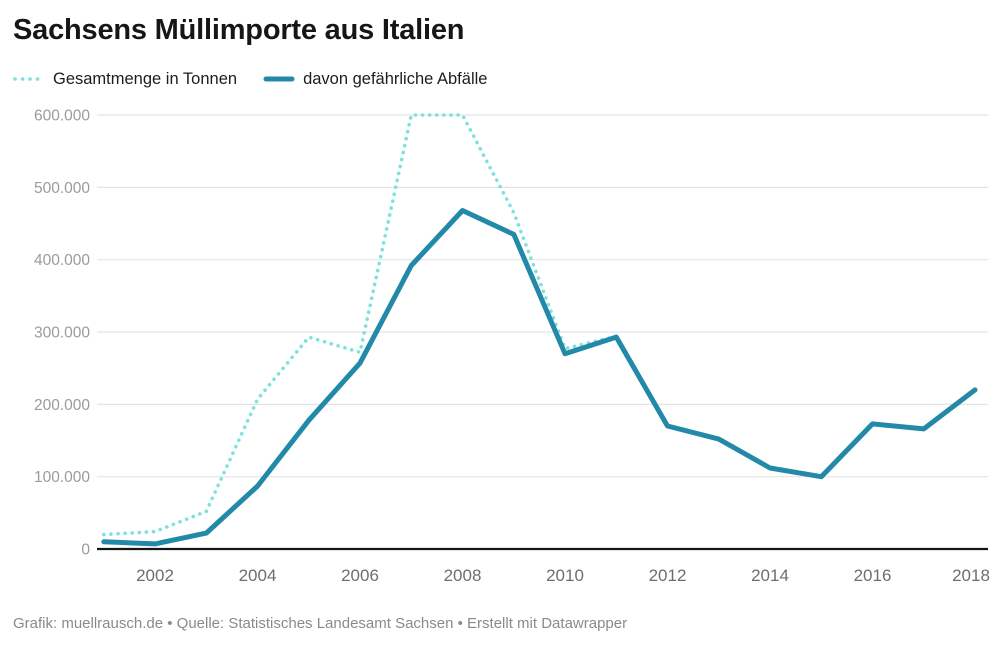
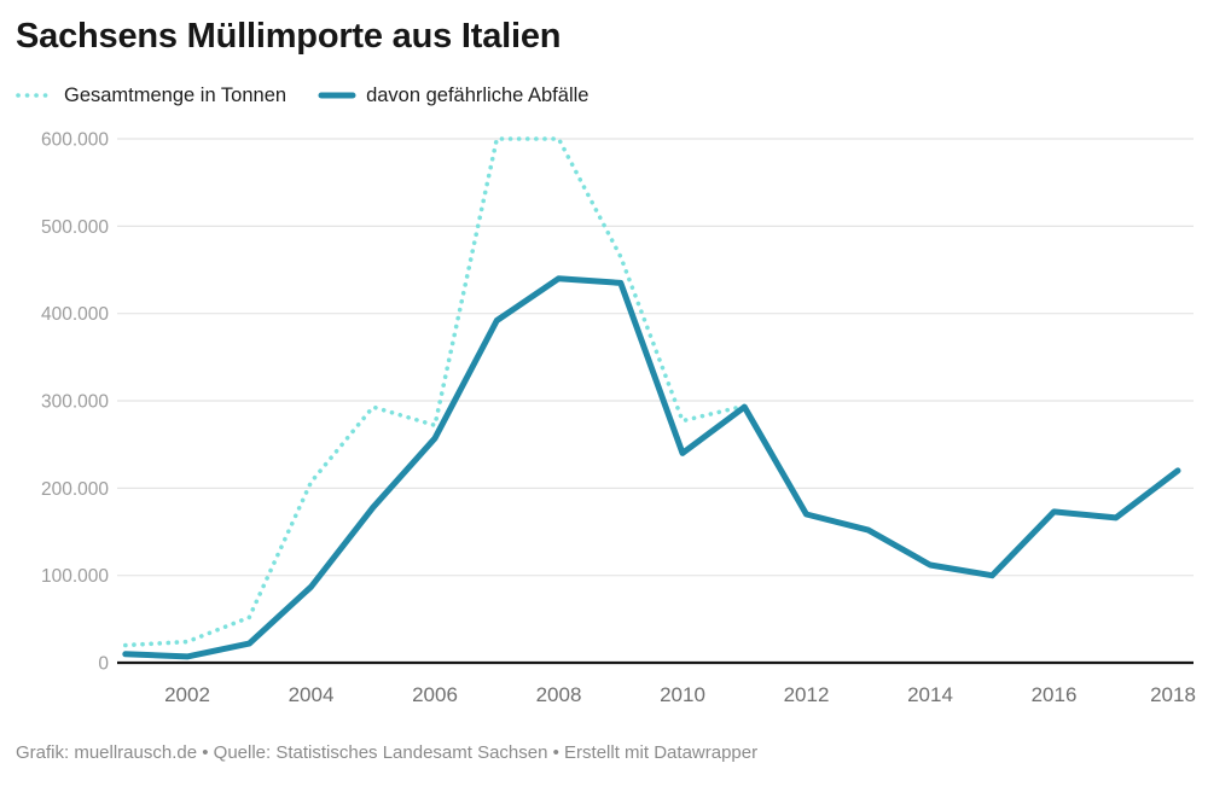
davon gefährliche Abfälle/2008: 470000 -> 440000
davon gefährliche Abfälle/2010: 270000 -> 240000
